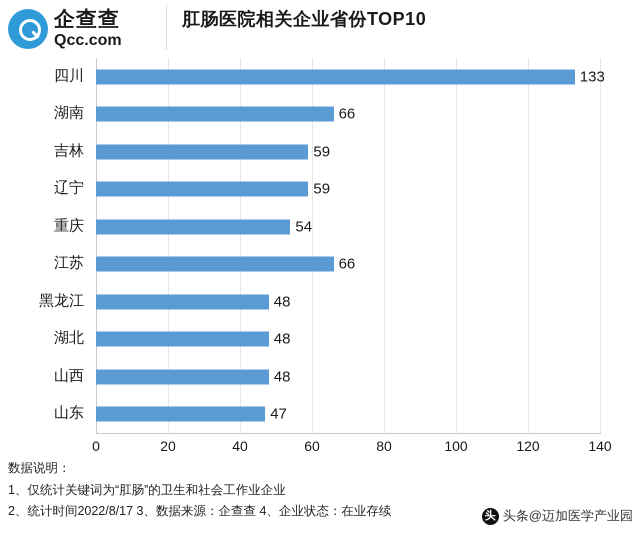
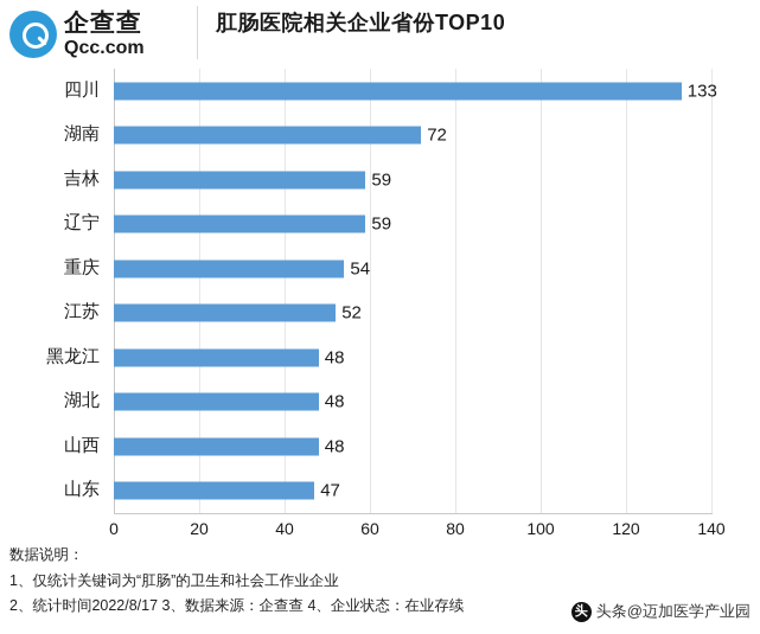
湖南: 66 -> 72
江苏: 66 -> 52
